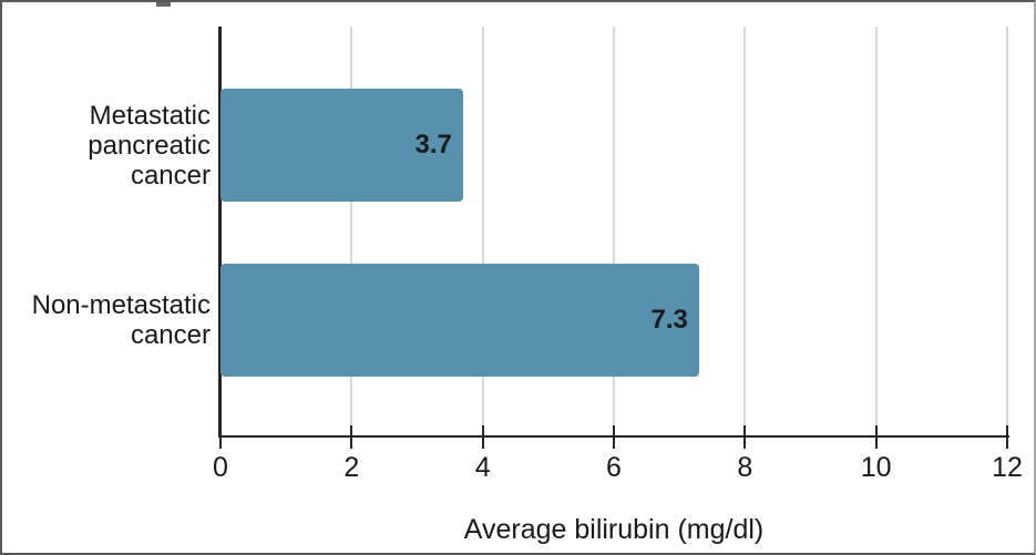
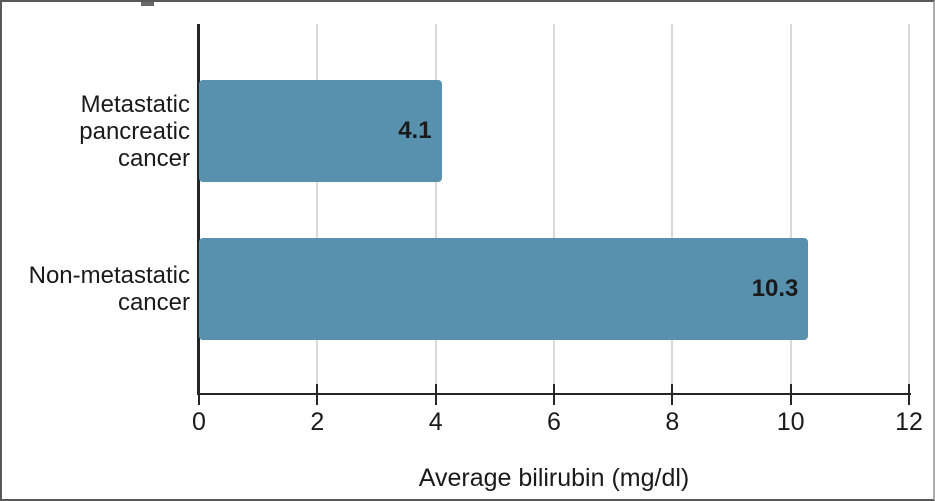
Metastatic pancreatic cancer: 3.7 -> 4.1
Non-metastatic cancer: 7.3 -> 10.3
